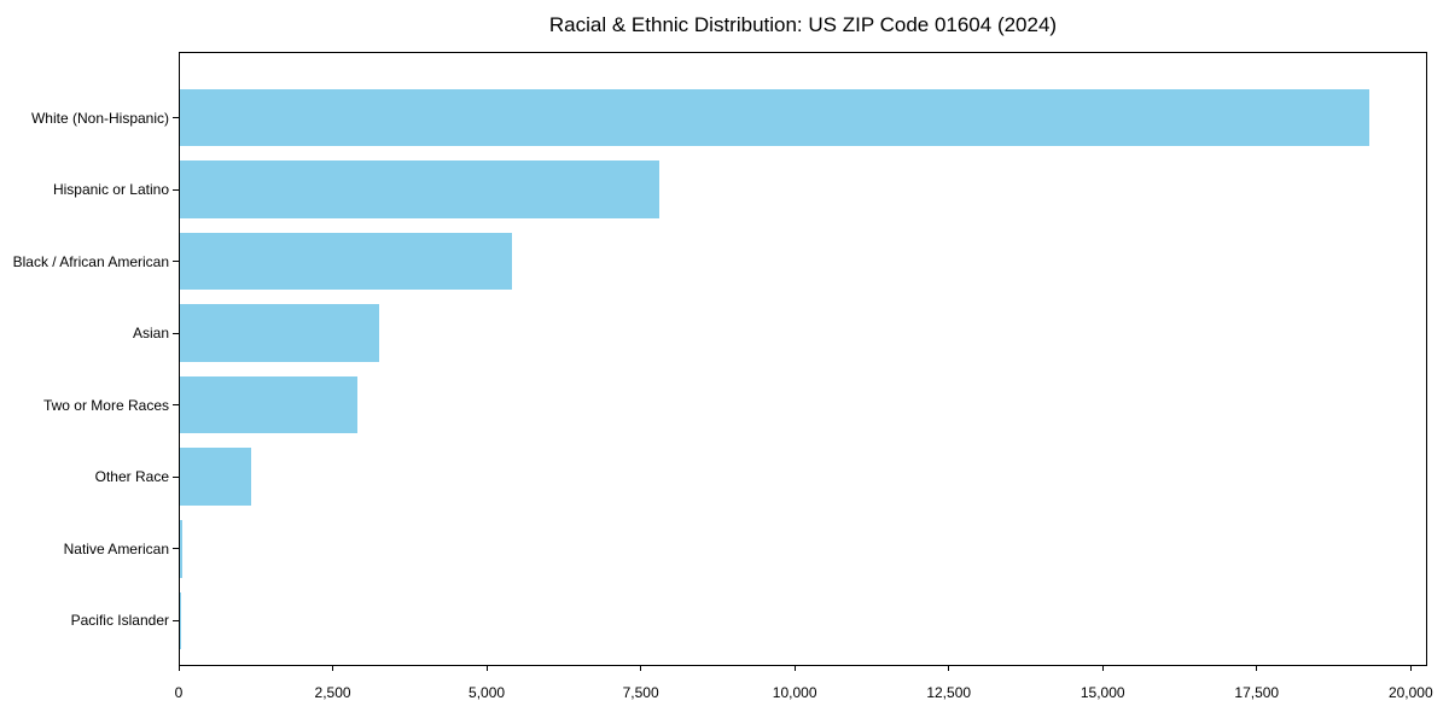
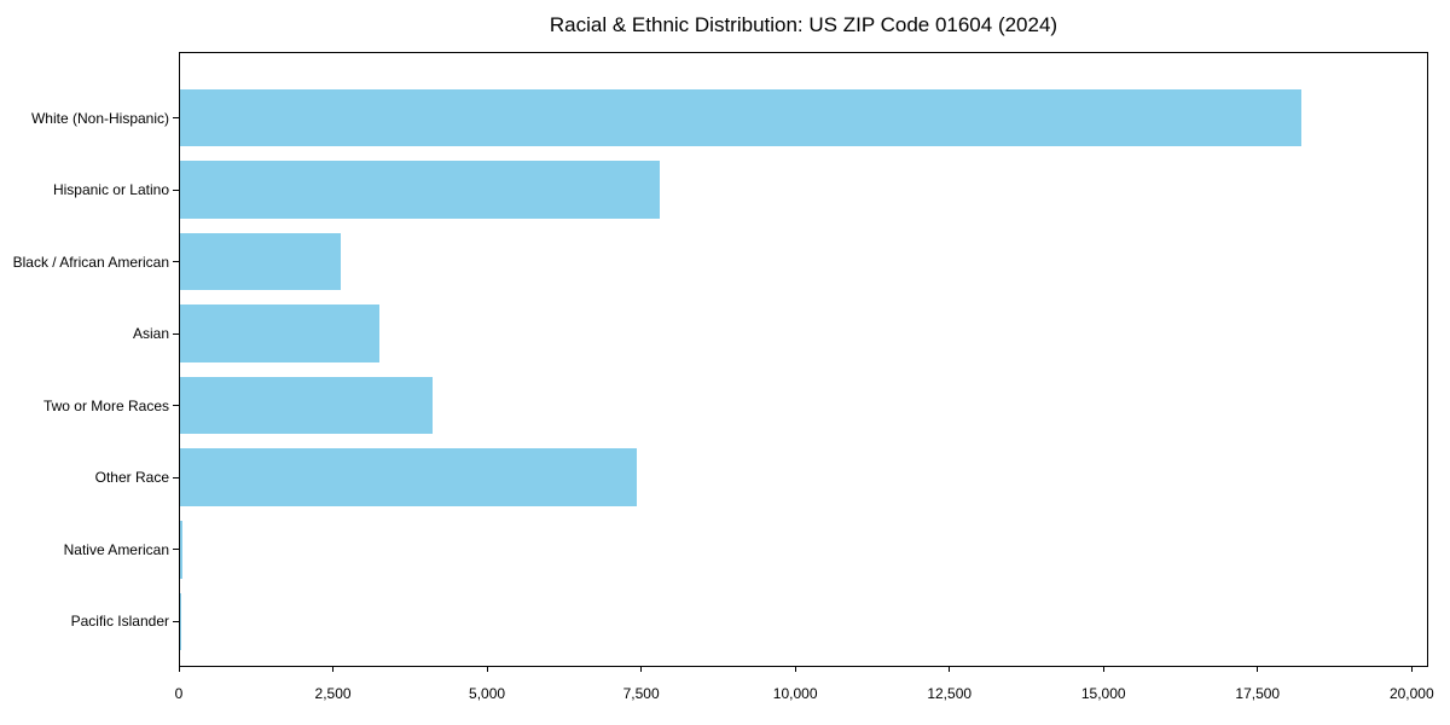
White (Non-Hispanic): 19300 -> 18200
Black / African American: 5400 -> 2600
Two or More Races: 2900 -> 4100
Other Race: 1200 -> 7400
